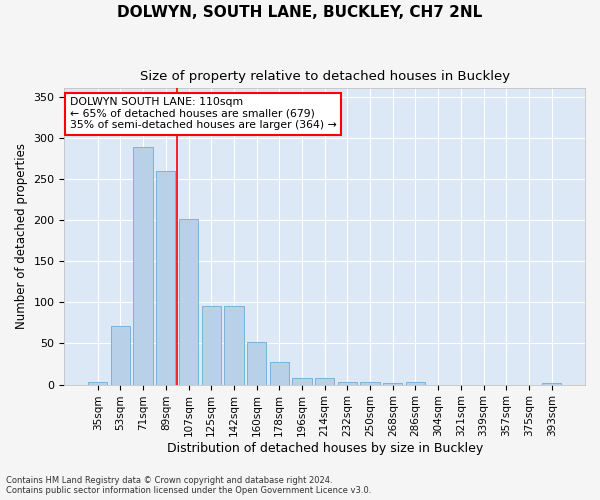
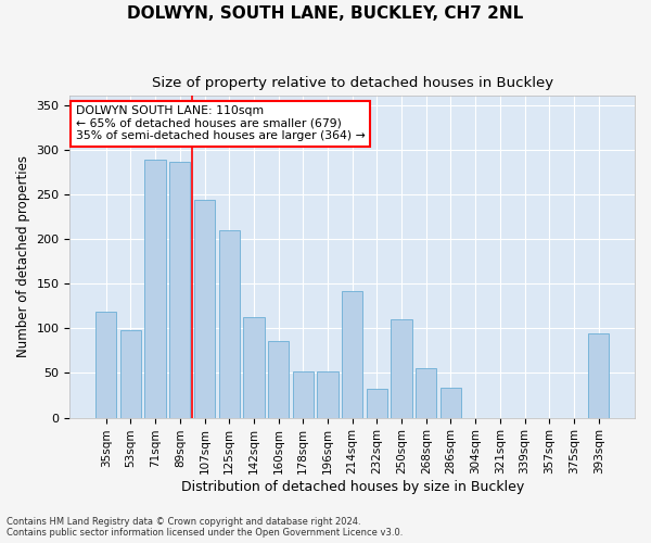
35sqm: 3 -> 118
53sqm: 71 -> 98
89sqm: 260 -> 286
107sqm: 201 -> 244
125sqm: 96 -> 210
142sqm: 96 -> 112
160sqm: 52 -> 86
178sqm: 27 -> 52
196sqm: 8 -> 52
214sqm: 8 -> 142
232sqm: 3 -> 32
250sqm: 3 -> 110
268sqm: 2 -> 56
286sqm: 3 -> 34
393sqm: 2 -> 94
